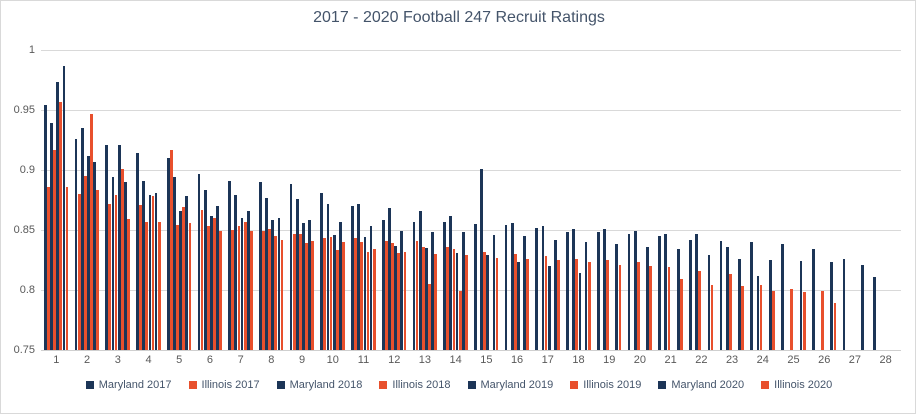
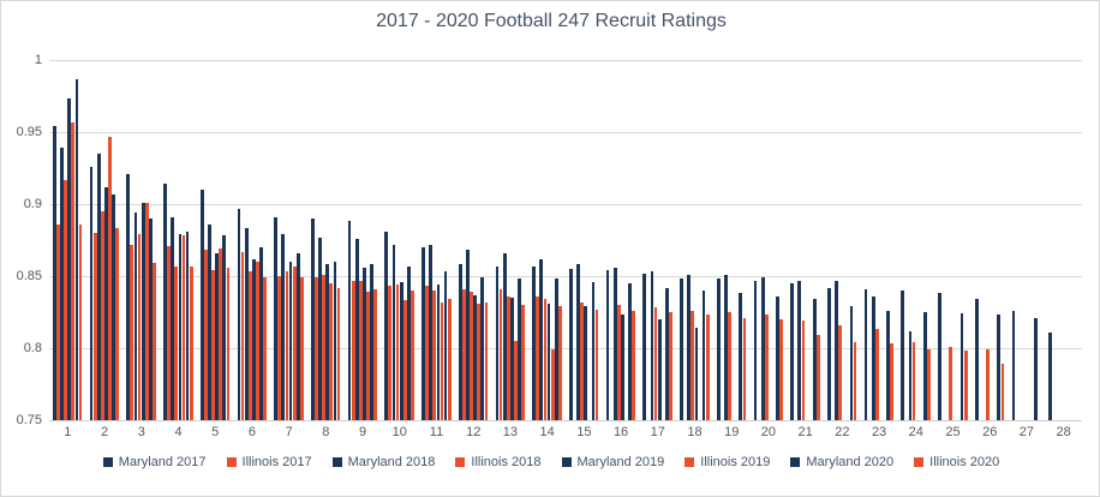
Maryland 2019/3: 0.921 -> 0.901
Illinois 2017/5: 0.917 -> 0.868
Maryland 2018/5: 0.894 -> 0.886
Maryland 2018/15: 0.901 -> 0.858
